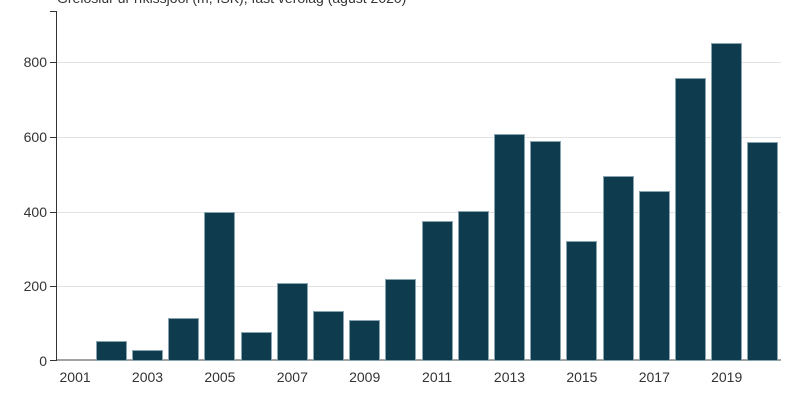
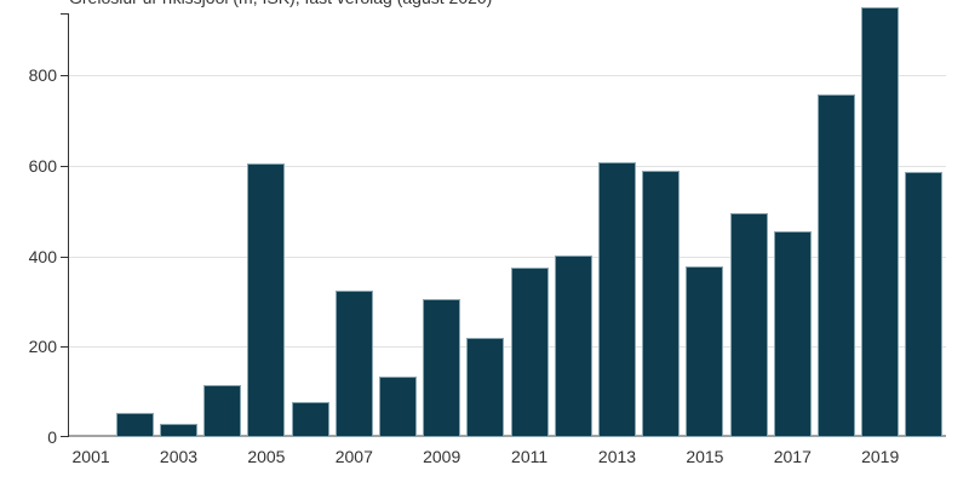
2005: 400 -> 600
2007: 210 -> 320
2009: 110 -> 300
2015: 320 -> 380
2019: 850 -> 950
